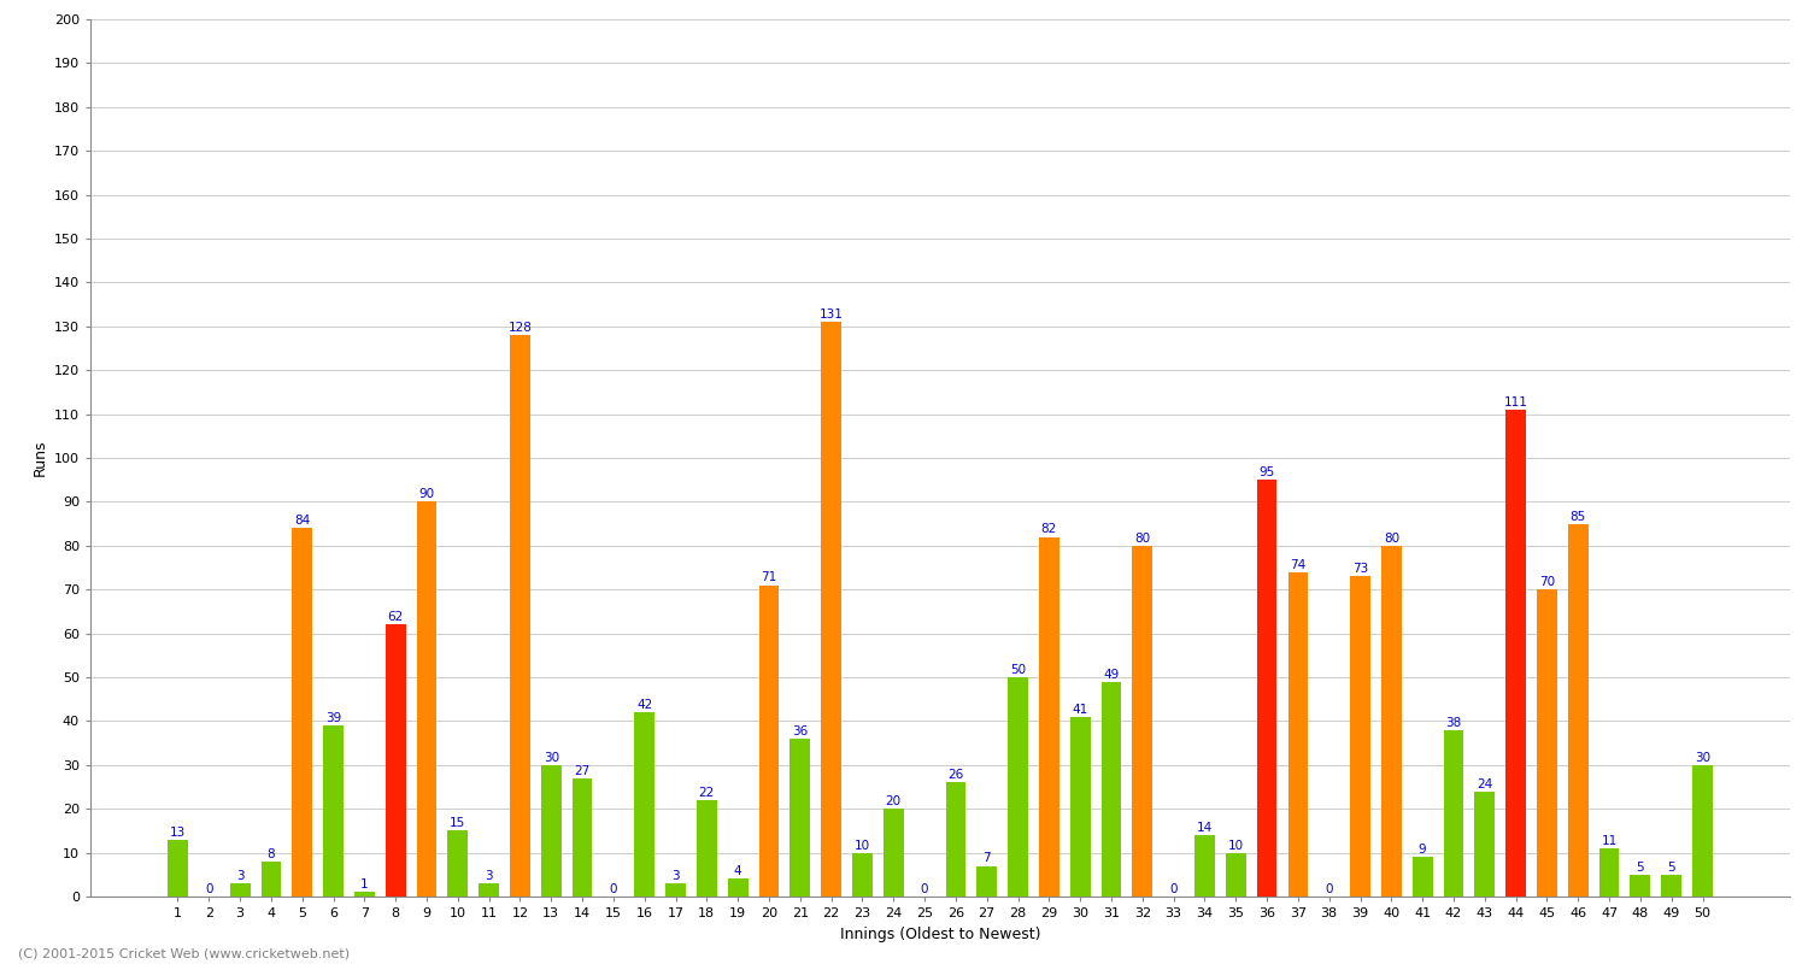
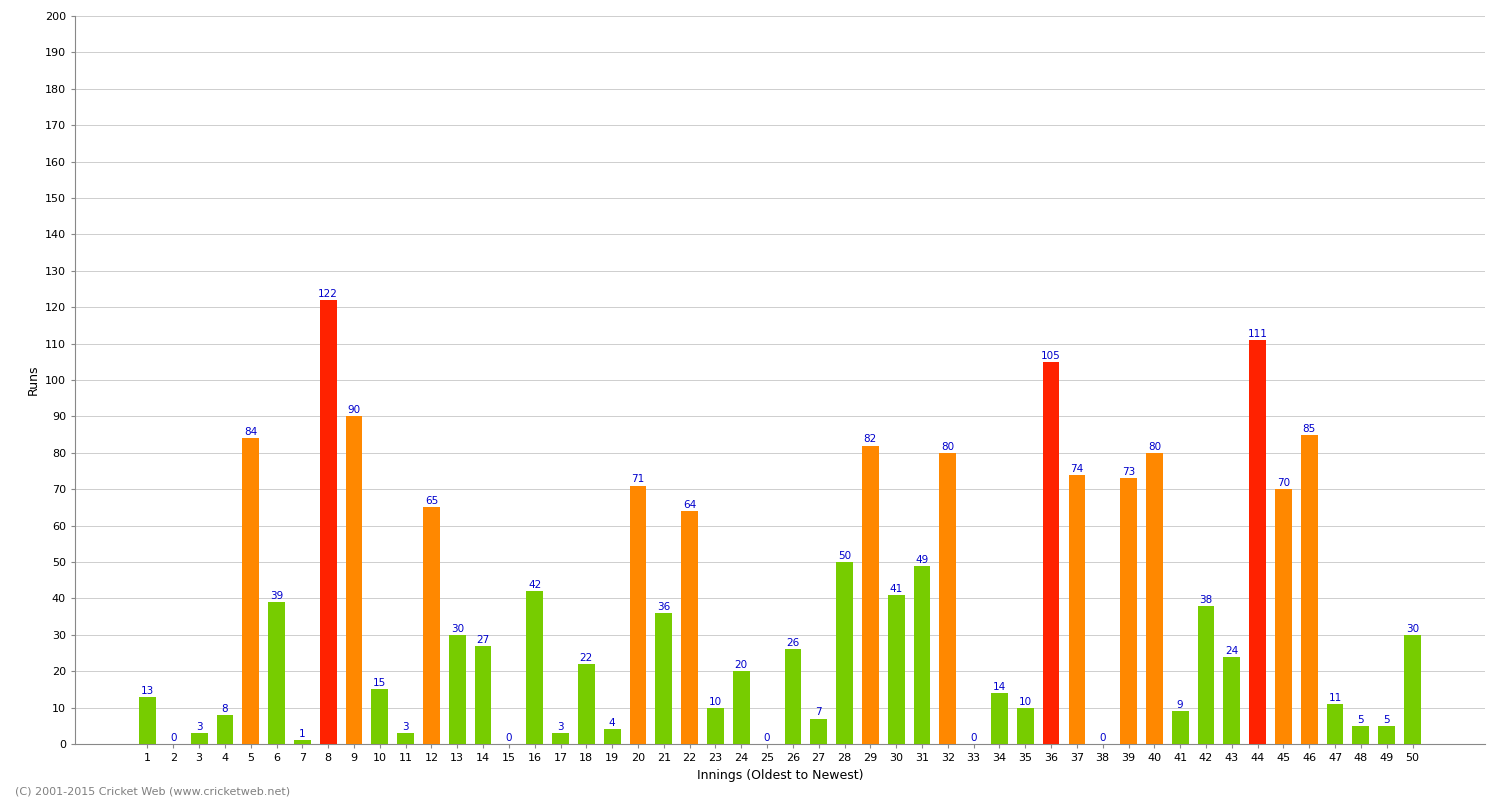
8: 62 -> 122
12: 128 -> 65
22: 131 -> 64
36: 95 -> 105
